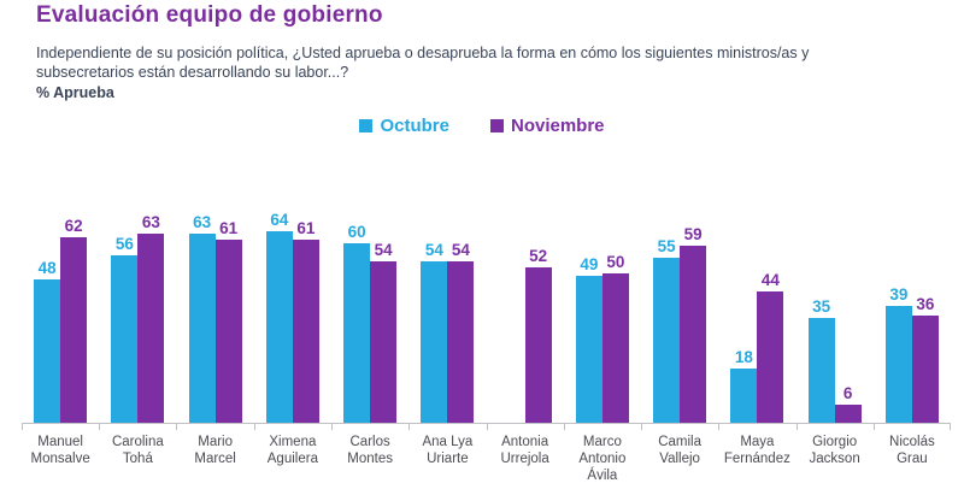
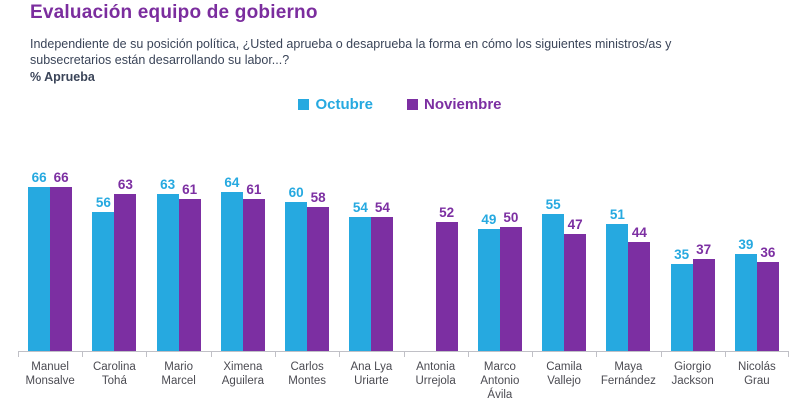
Octubre/Manuel Monsalve: 48 -> 66
Noviembre/Manuel Monsalve: 62 -> 66
Noviembre/Carlos Montes: 54 -> 58
Noviembre/Camila Vallejo: 59 -> 47
Octubre/Maya Fernández: 18 -> 51
Noviembre/Giorgio Jackson: 6 -> 37
